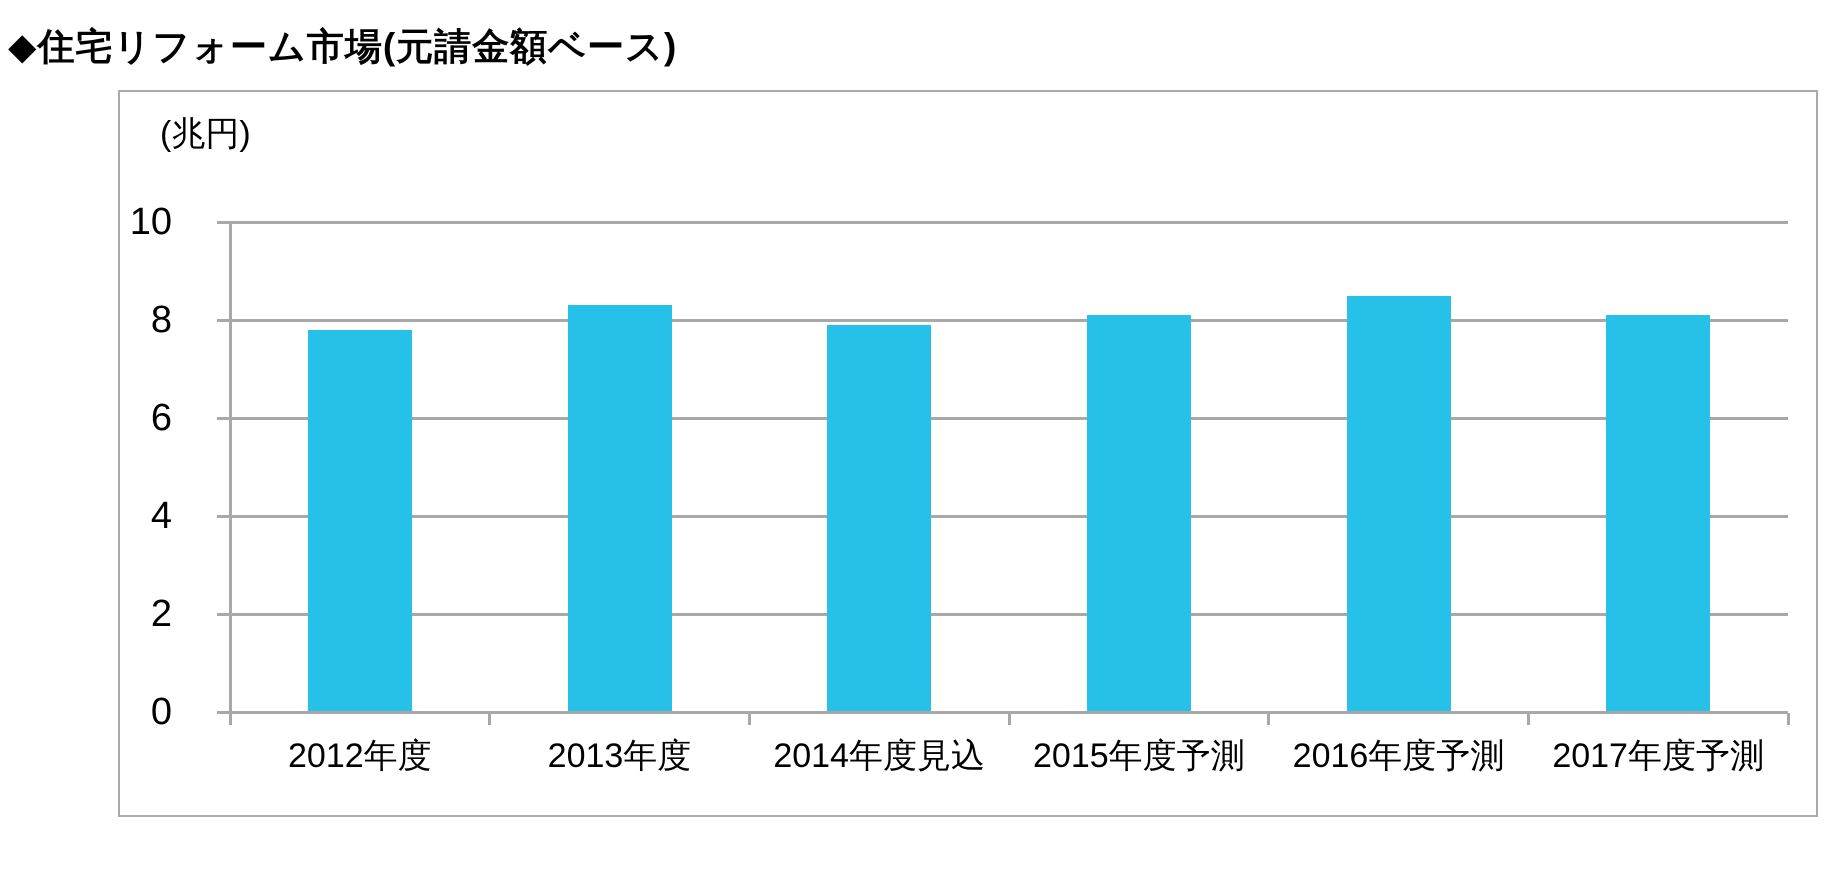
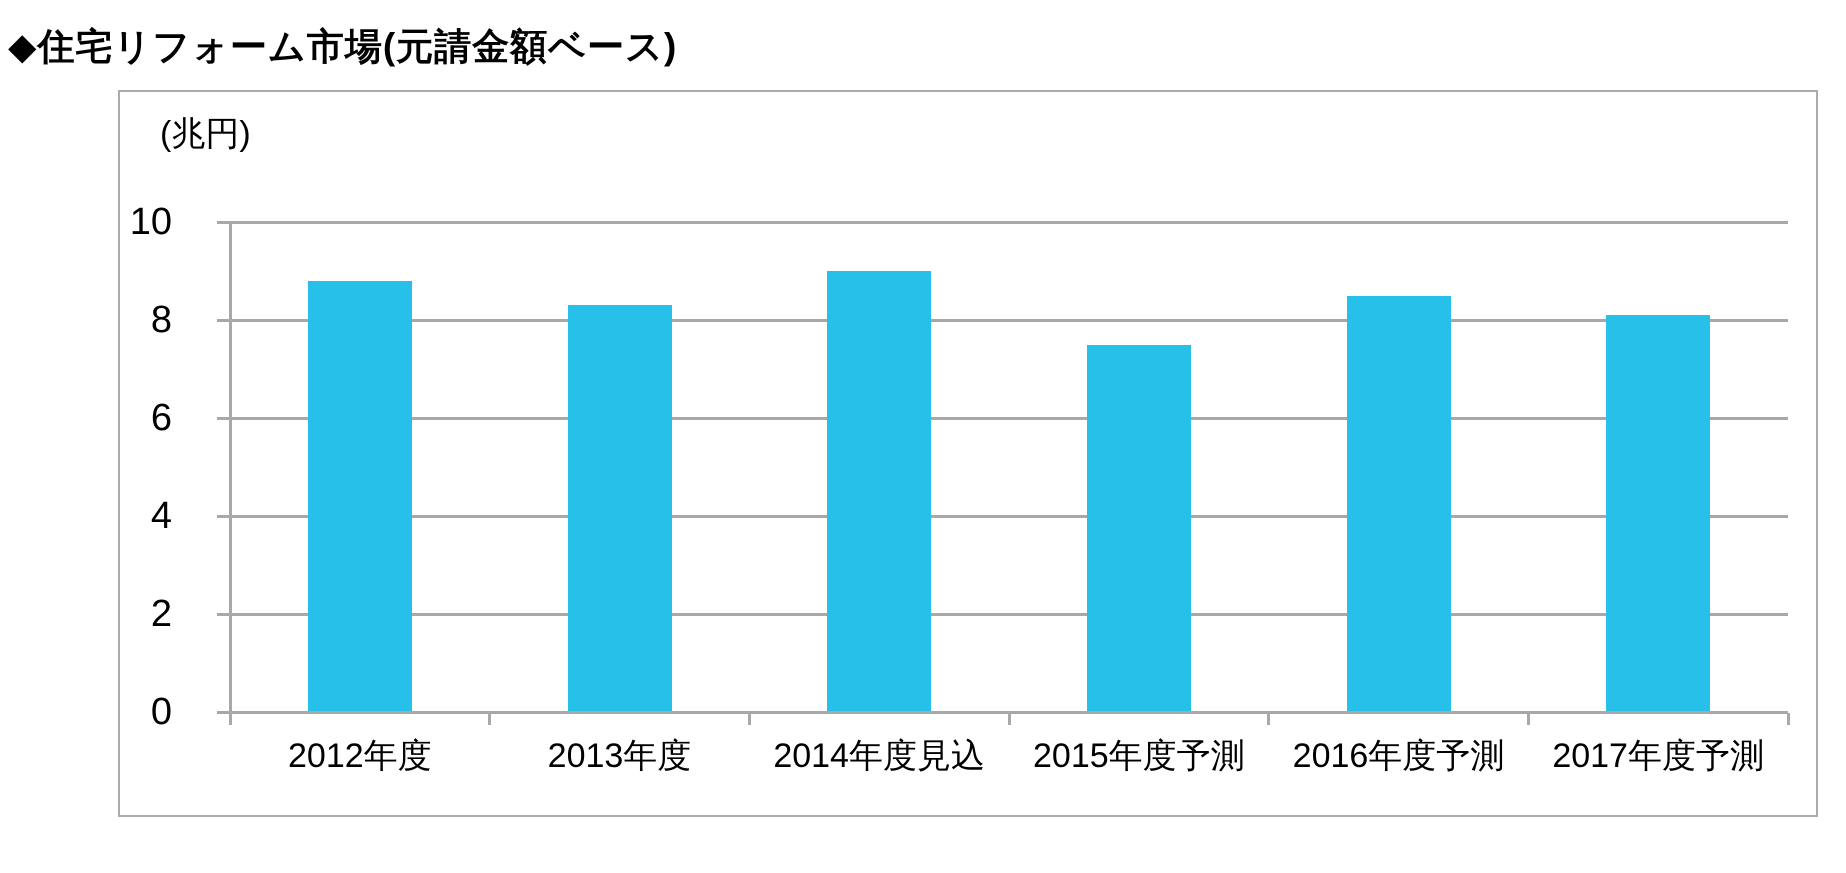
2012年度: 7.8 -> 8.8
2014年度見込: 7.9 -> 9.0
2015年度予測: 8.1 -> 7.5
